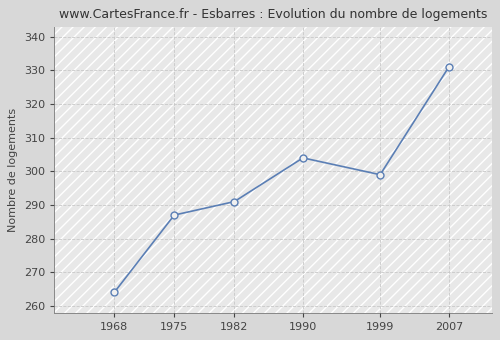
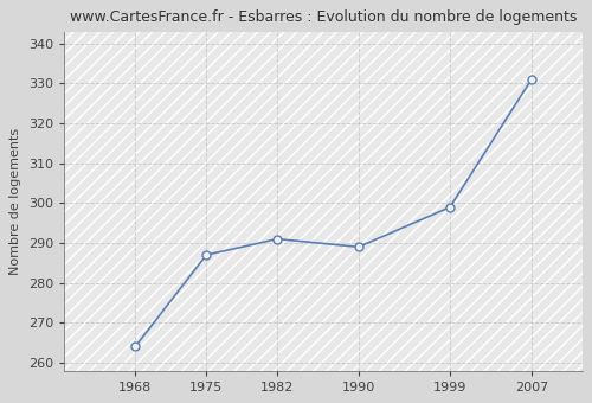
1990: 304 -> 289
